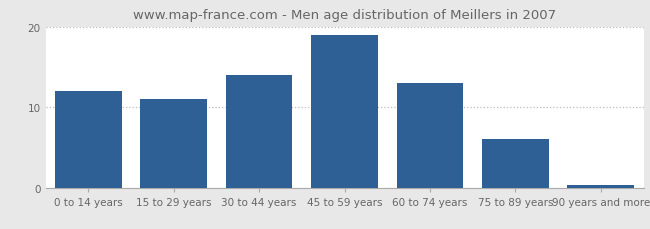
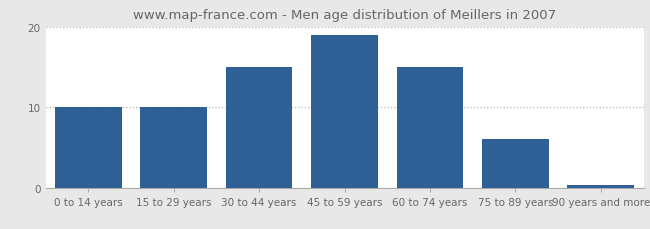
0 to 14 years: 12.0 -> 10.0
15 to 29 years: 11.0 -> 10.0
30 to 44 years: 14.0 -> 15.0
60 to 74 years: 13.0 -> 15.0
